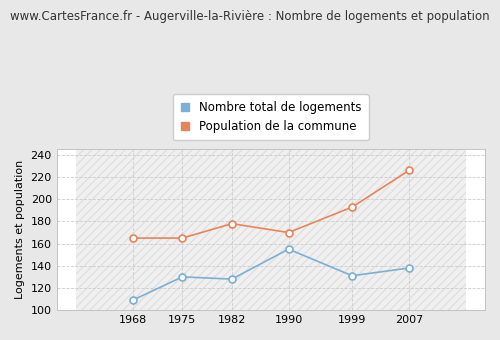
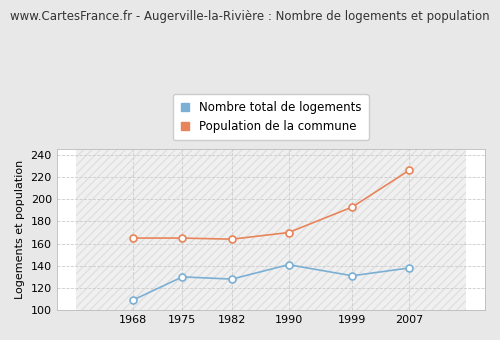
Population de la commune/1982: 178 -> 164
Nombre total de logements/1990: 155 -> 141
